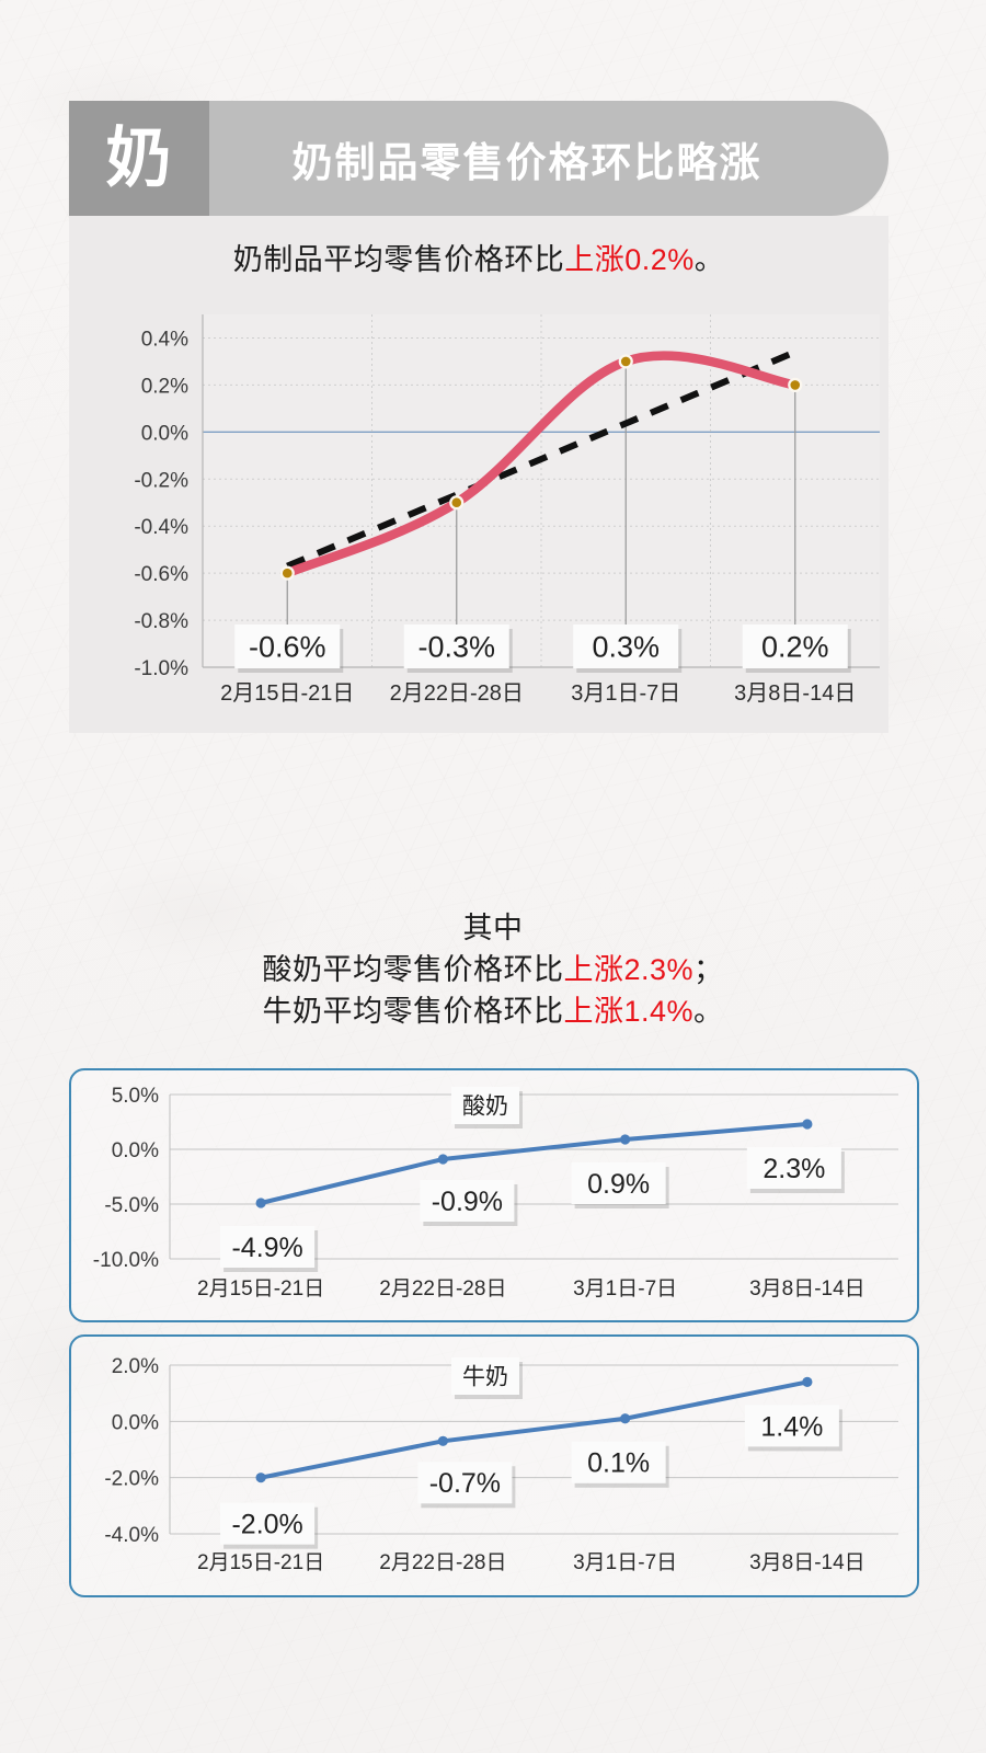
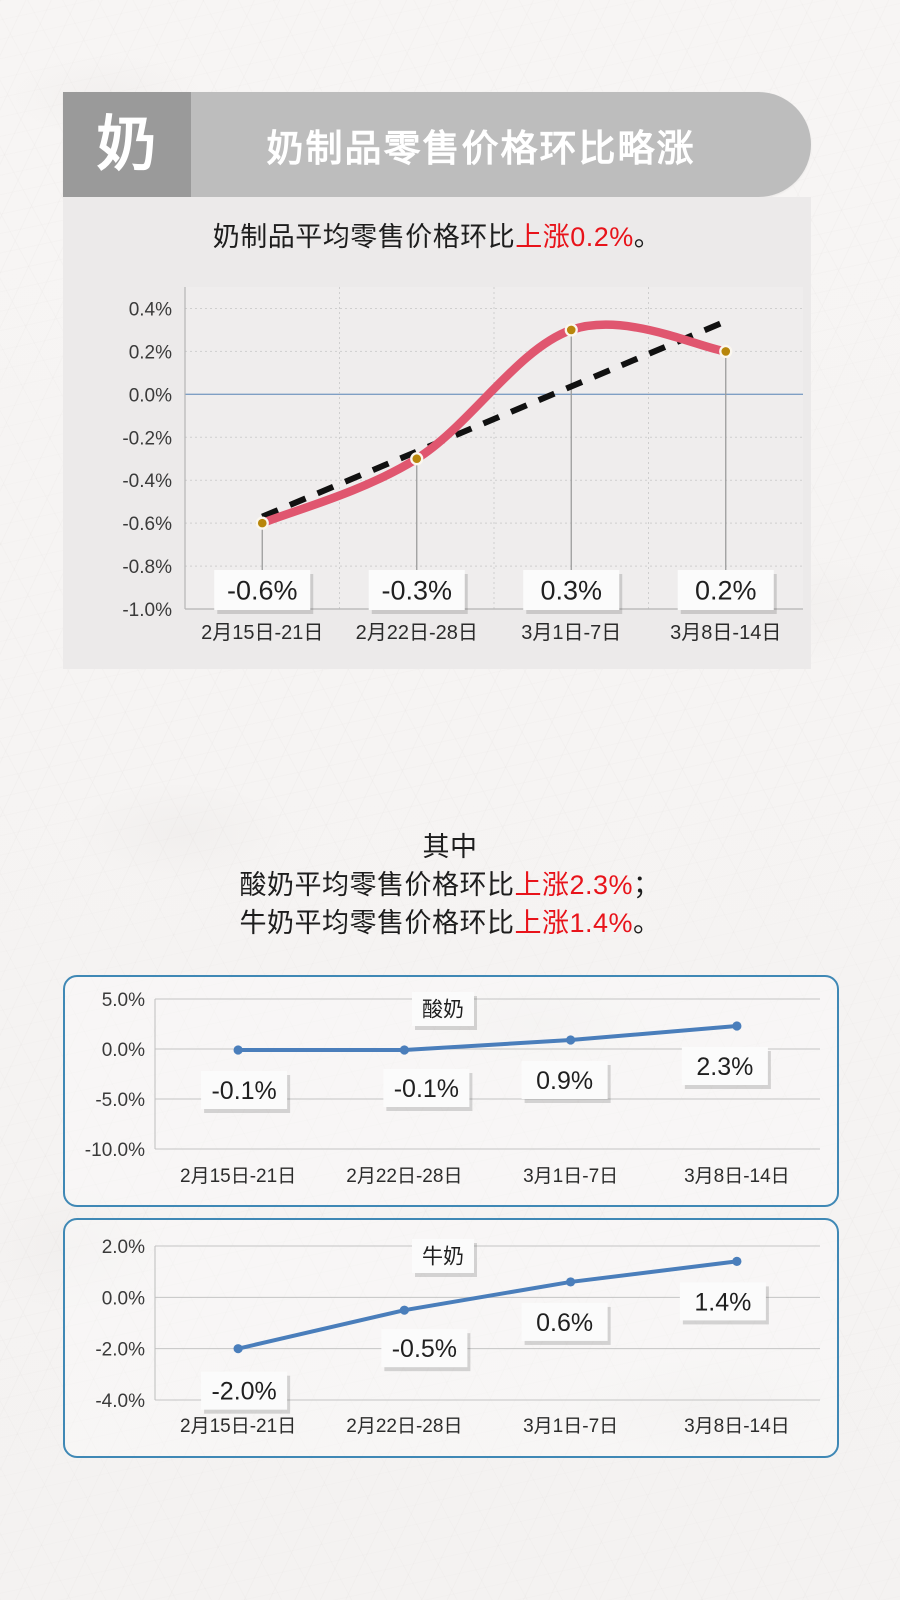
酸奶/2月15日-21日: -4.9% -> -0.1%
酸奶/2月22日-28日: -0.9% -> -0.1%
牛奶/2月22日-28日: -0.7% -> -0.5%
牛奶/3月1日-7日: 0.1% -> 0.6%
